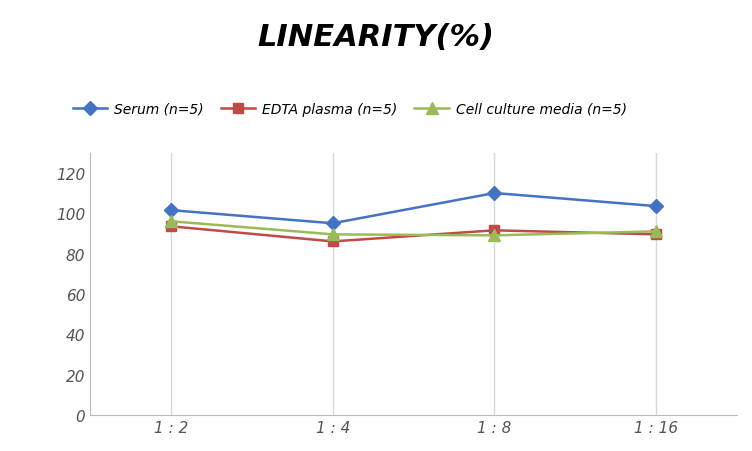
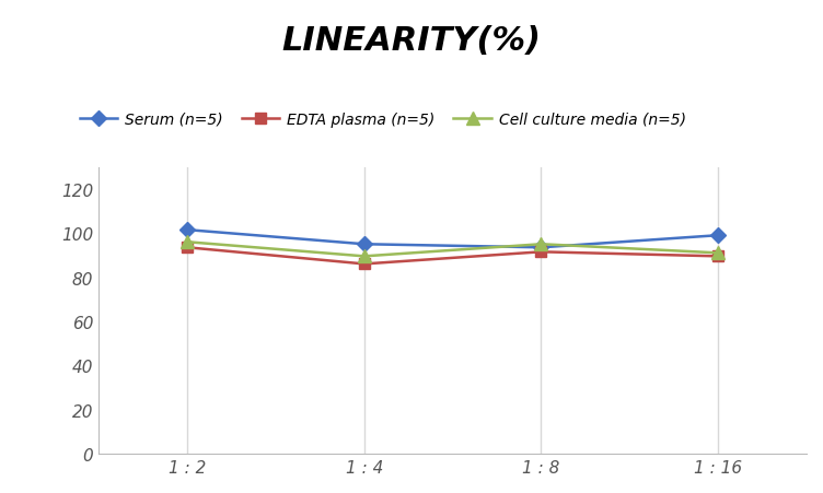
Serum (n=5)/1 : 8: 110.0 -> 93.5
Cell culture media (n=5)/1 : 8: 89.0 -> 95.0
Serum (n=5)/1 : 16: 103.5 -> 99.0
